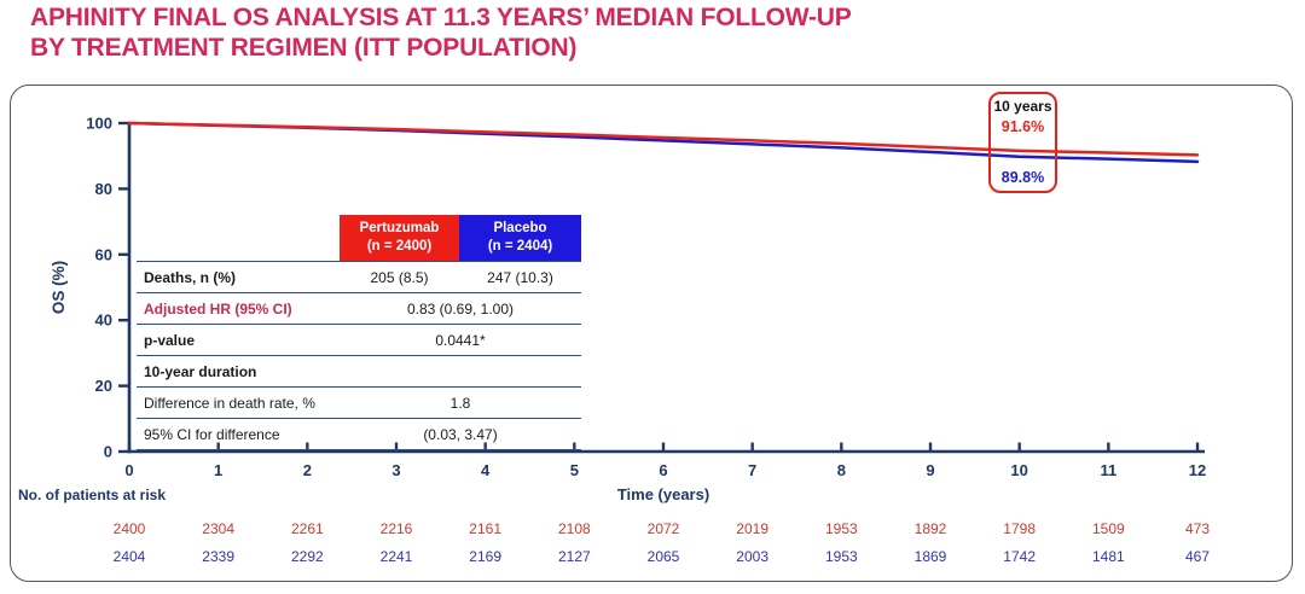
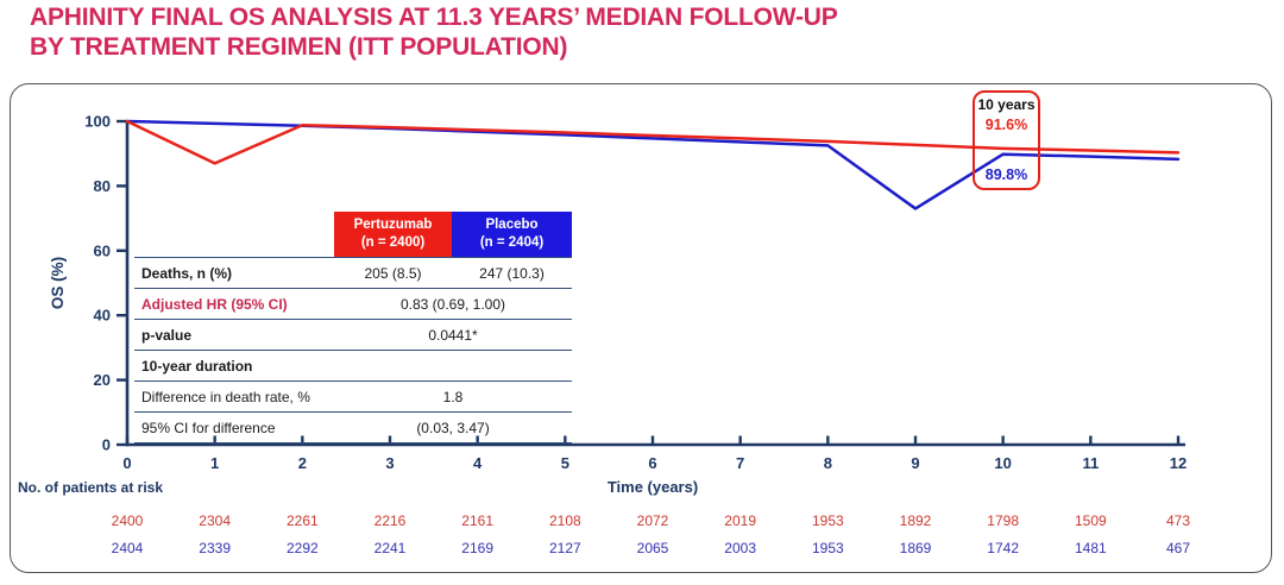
Pertuzumab/1: 99 -> 87
Placebo/9: 91 -> 73
